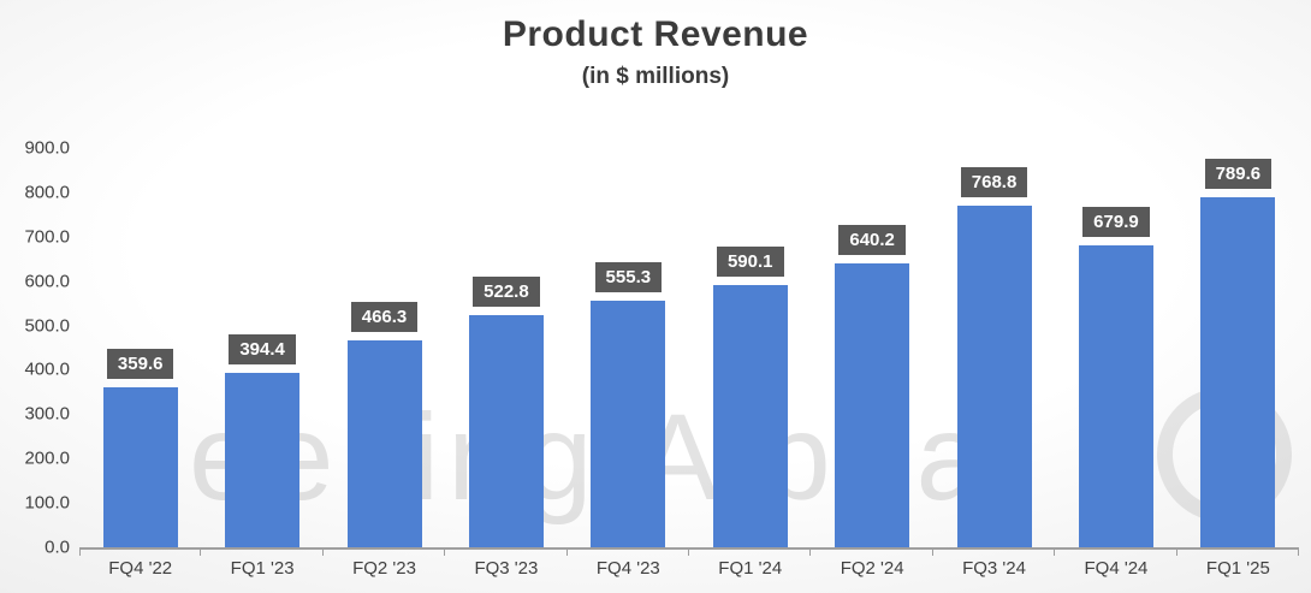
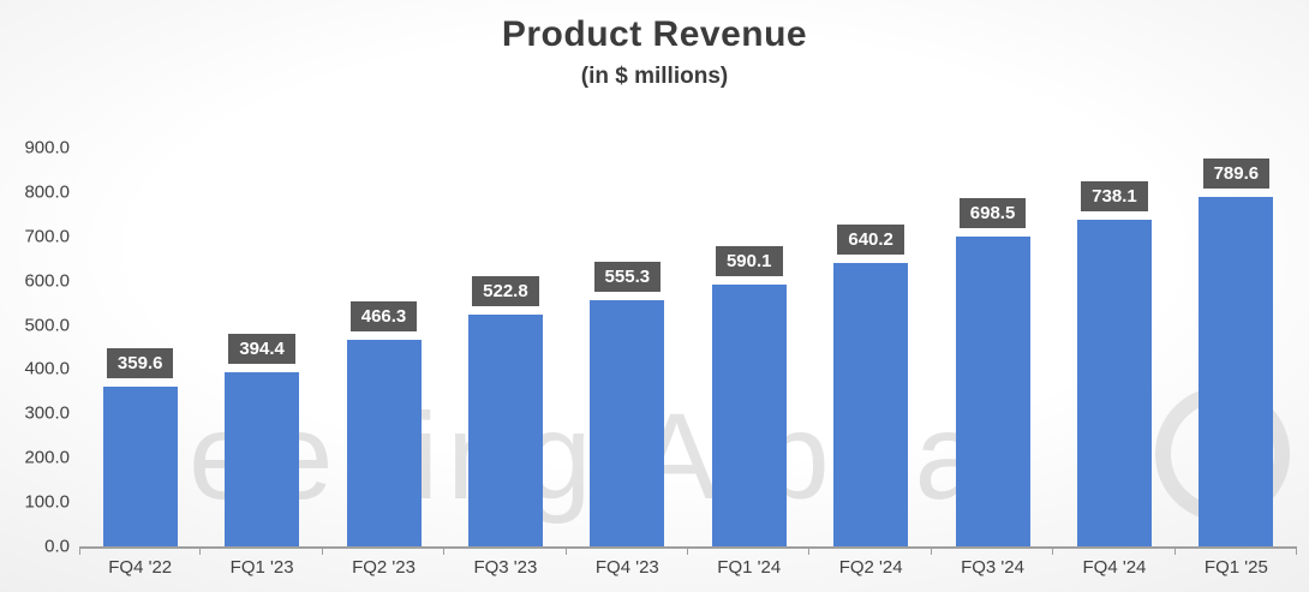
FQ3 '24: 768.8 -> 698.5
FQ4 '24: 679.9 -> 738.1
